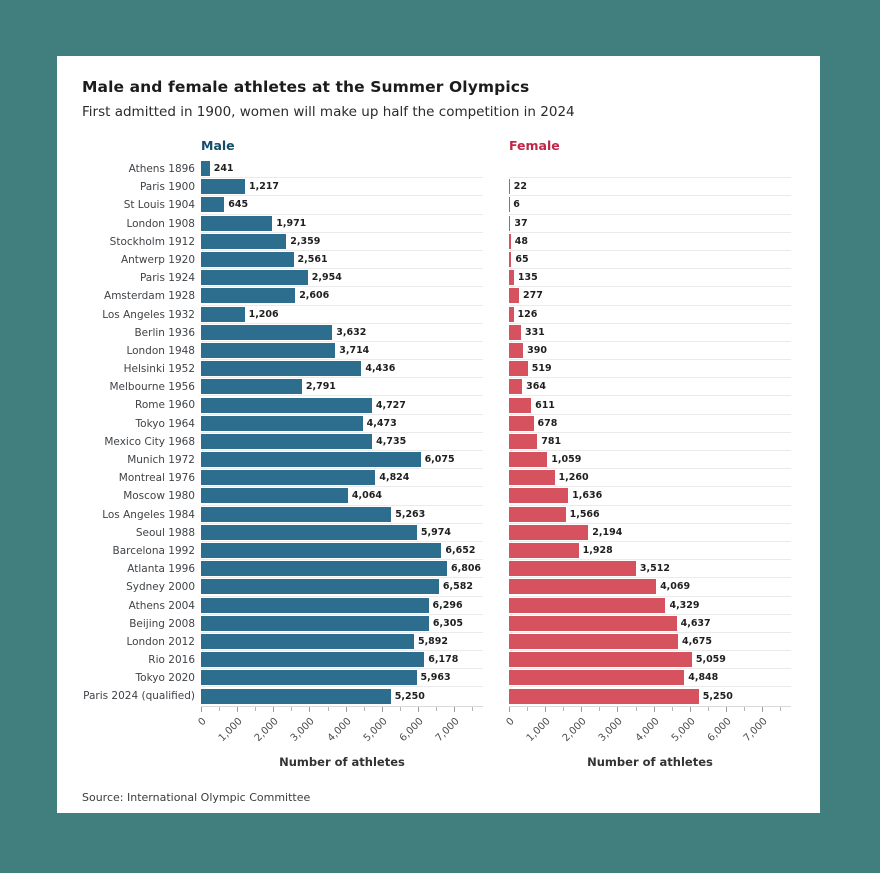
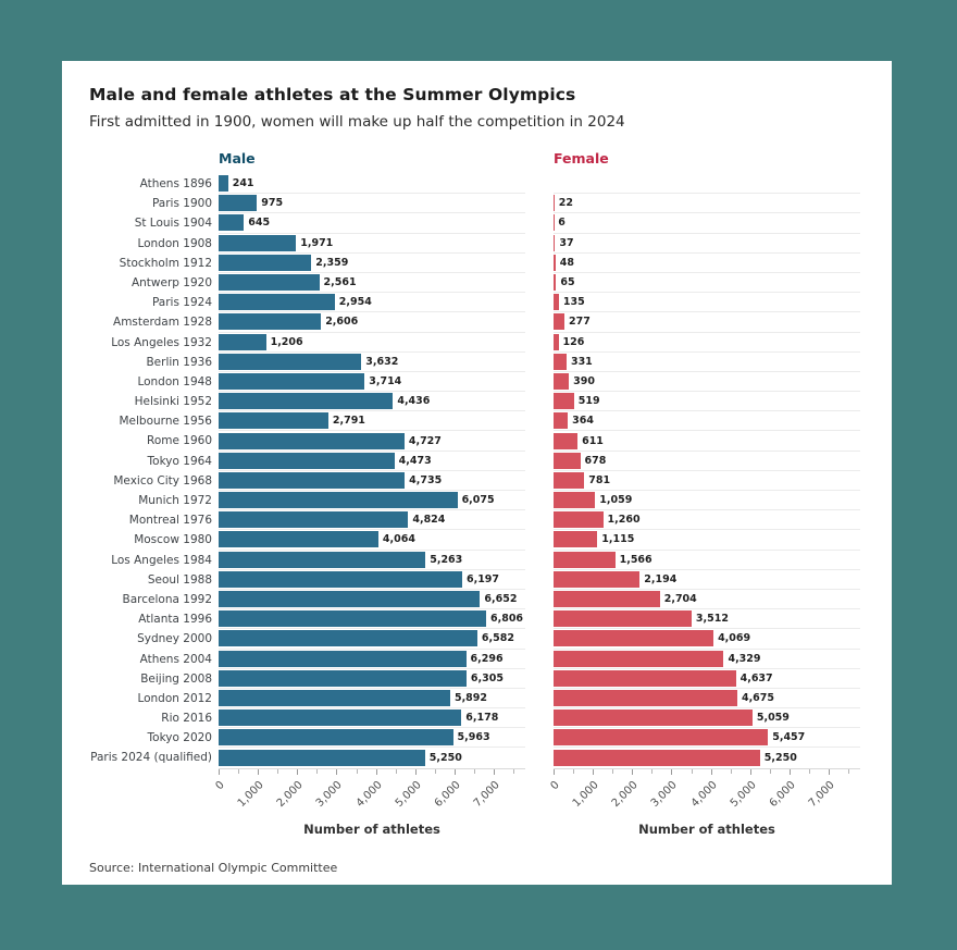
Male/Paris 1900: 1,217 -> 975
Female/Moscow 1980: 1,636 -> 1,115
Male/Seoul 1988: 5,974 -> 6,197
Female/Barcelona 1992: 1,928 -> 2,704
Female/Tokyo 2020: 4,848 -> 5,457
